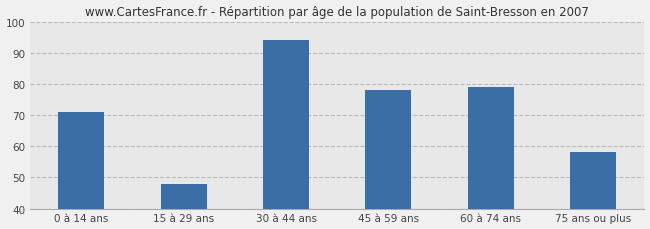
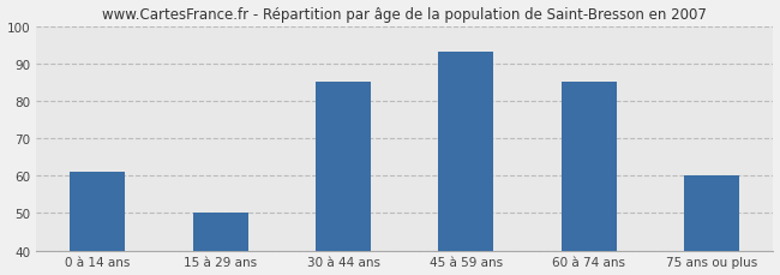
0 à 14 ans: 71 -> 61
15 à 29 ans: 48 -> 50
30 à 44 ans: 94 -> 85
45 à 59 ans: 78 -> 93
60 à 74 ans: 79 -> 85
75 ans ou plus: 58 -> 60
